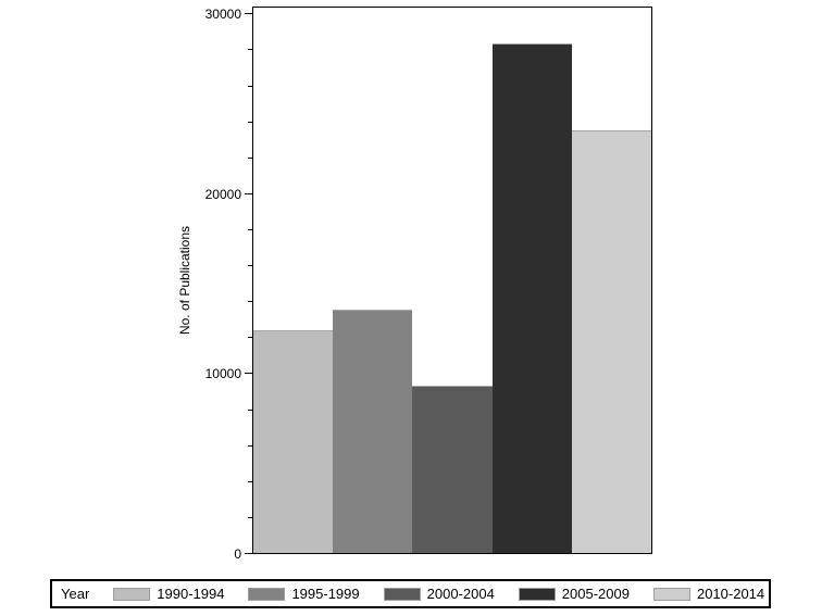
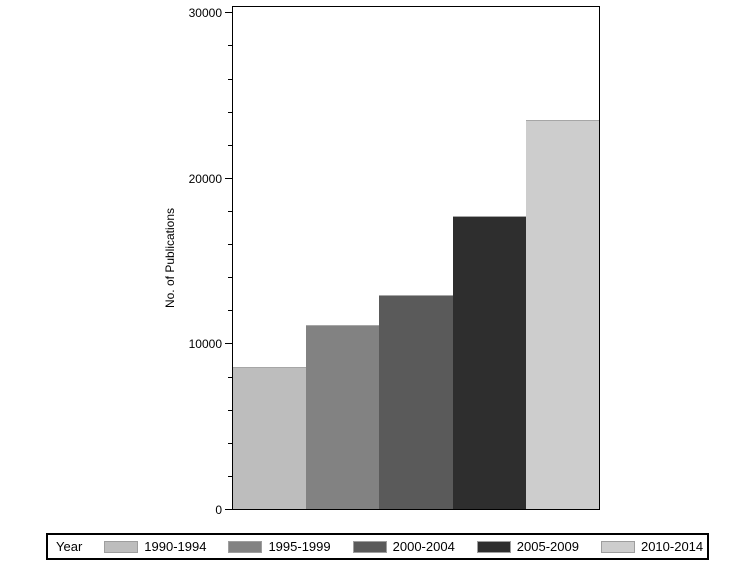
1990-1994: 12400 -> 8600
1995-1999: 13500 -> 11100
2000-2004: 9300 -> 12900
2005-2009: 28300 -> 17700
